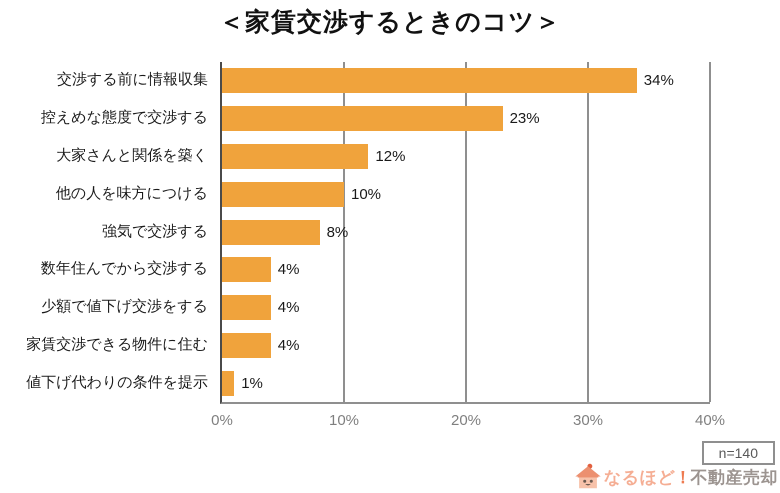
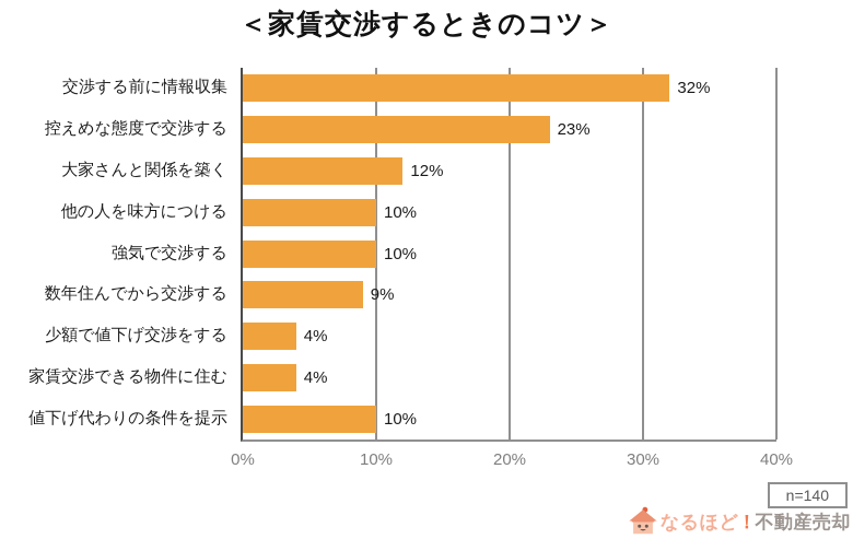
交渉する前に情報収集: 34% -> 32%
強気で交渉する: 8% -> 10%
数年住んでから交渉する: 4% -> 9%
値下げ代わりの条件を提示: 1% -> 10%
